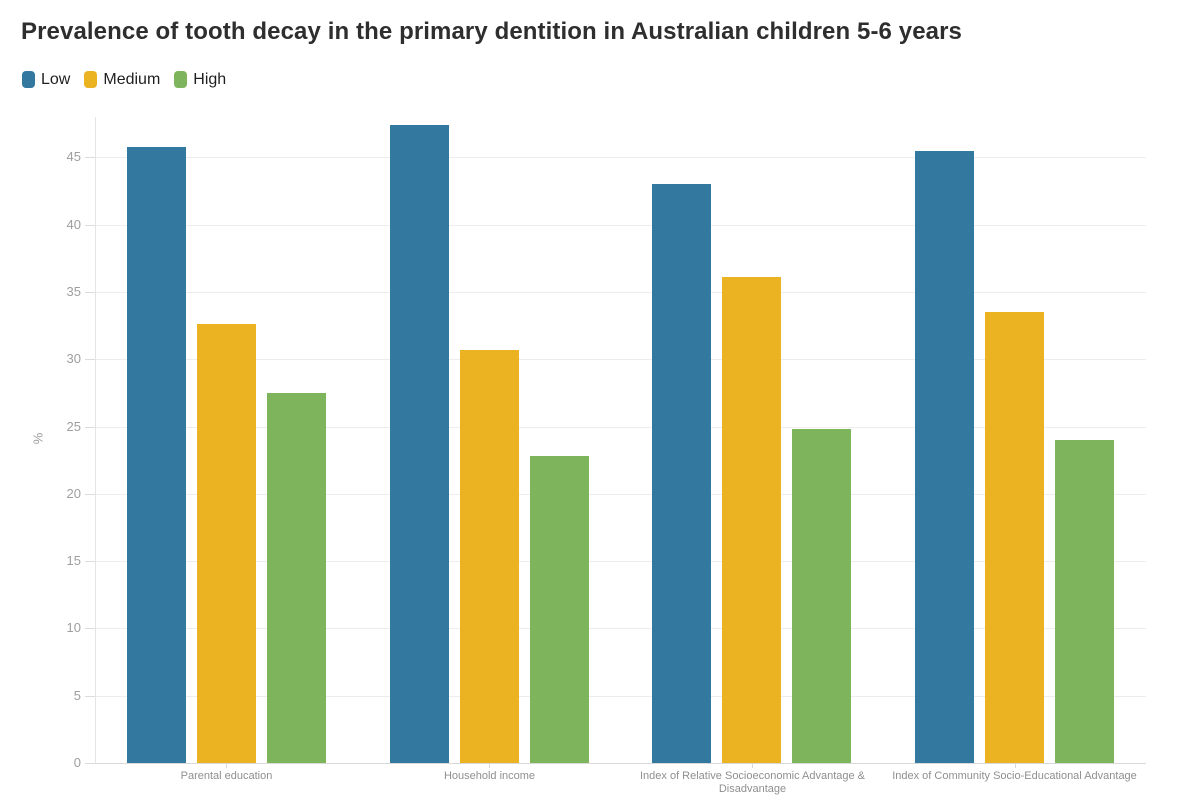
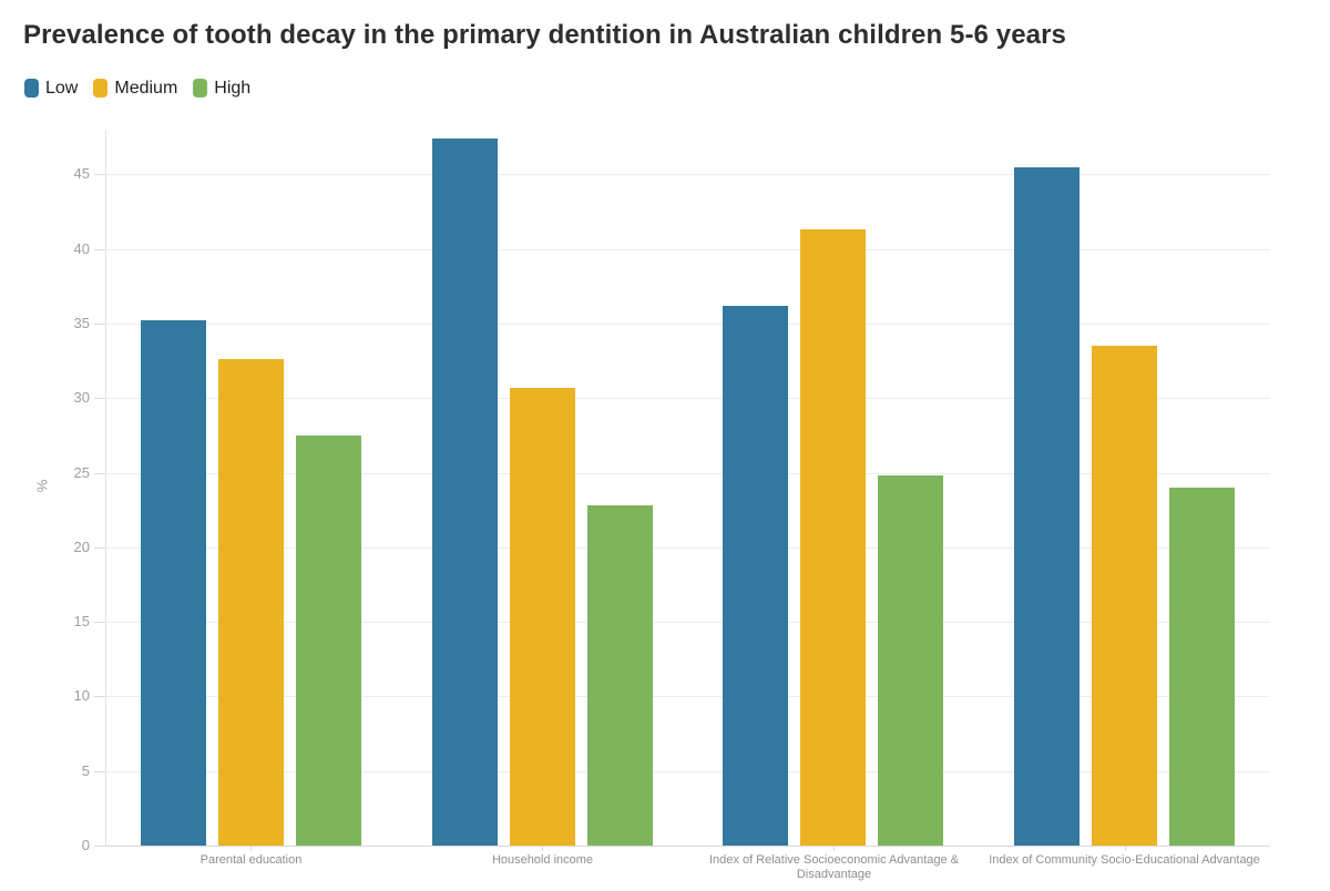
Low/Parental education: 45.8 -> 35.2
Low/Index of Relative Socioeconomic Advantage & Disadvantage: 43.0 -> 36.2
Medium/Index of Relative Socioeconomic Advantage & Disadvantage: 36.1 -> 41.3
